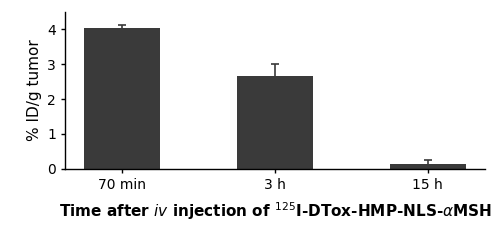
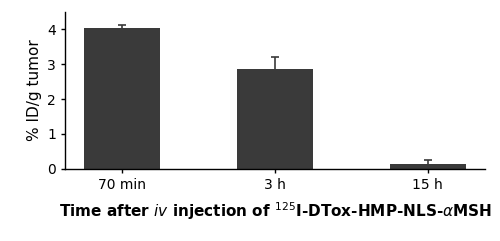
3 h: 2.65 -> 2.85
